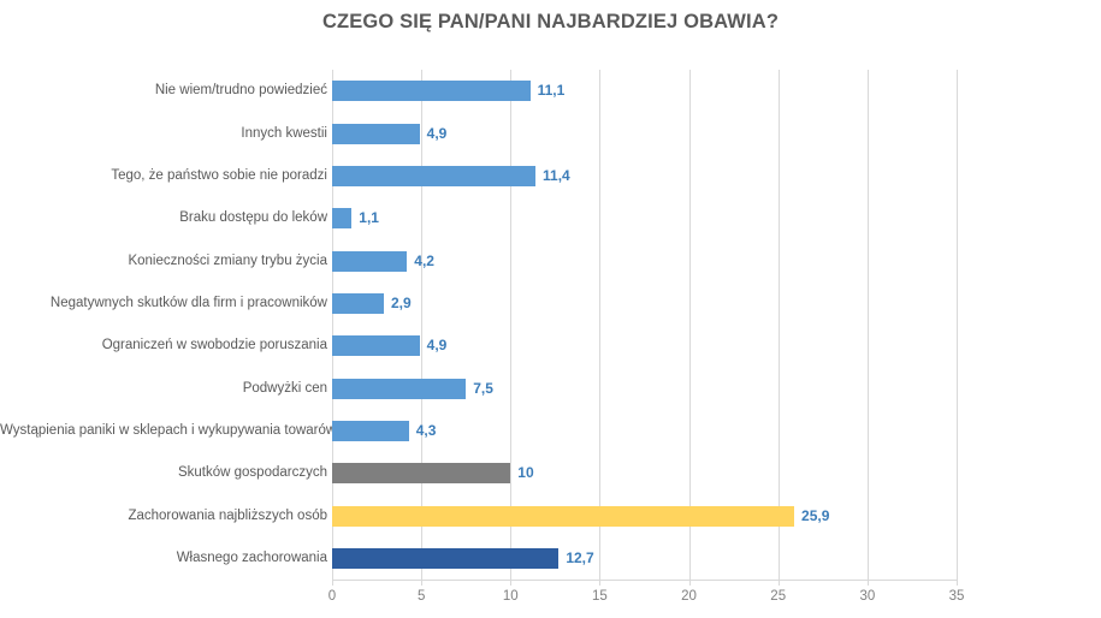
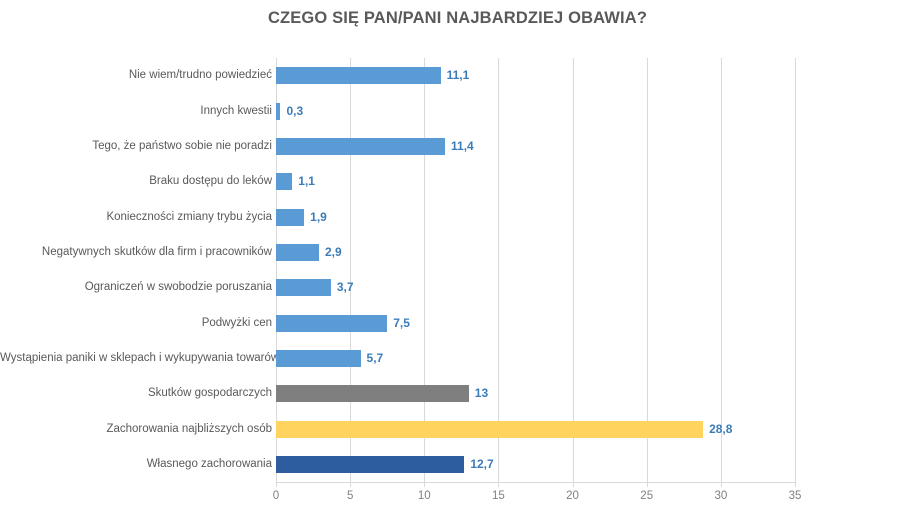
Innych kwestii: 4,9 -> 0,3
Konieczności zmiany trybu życia: 4,2 -> 1,9
Ograniczeń w swobodzie poruszania: 4,9 -> 3,7
Wystąpienia paniki w sklepach i wykupywania towarów: 4,3 -> 5,7
Skutków gospodarczych: 10 -> 13
Zachorowania najbliższych osób: 25,9 -> 28,8
